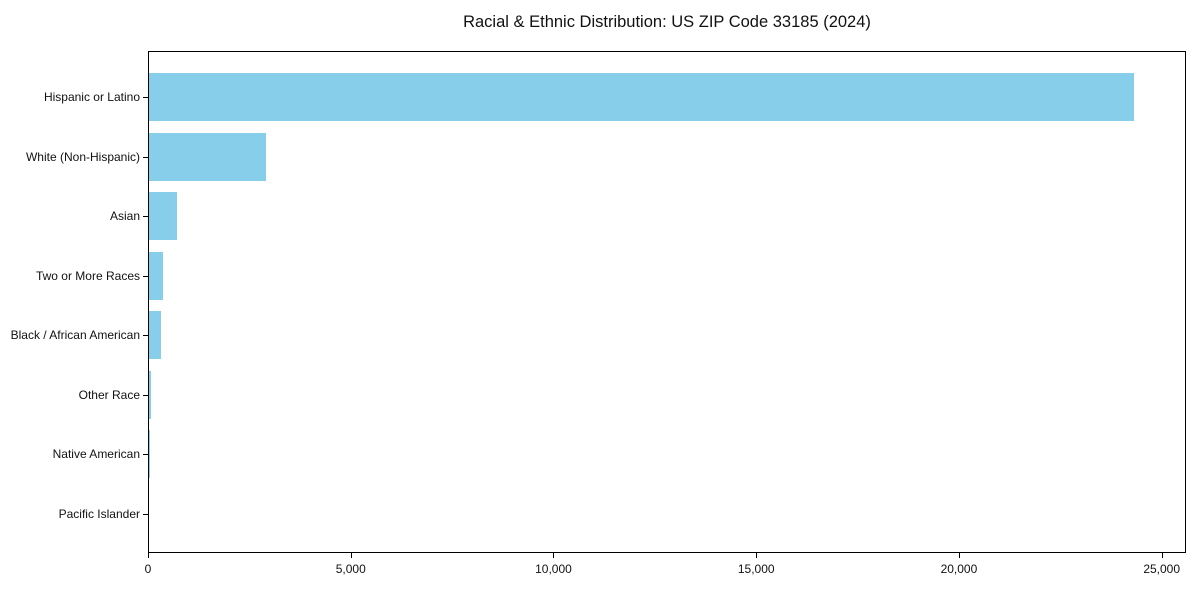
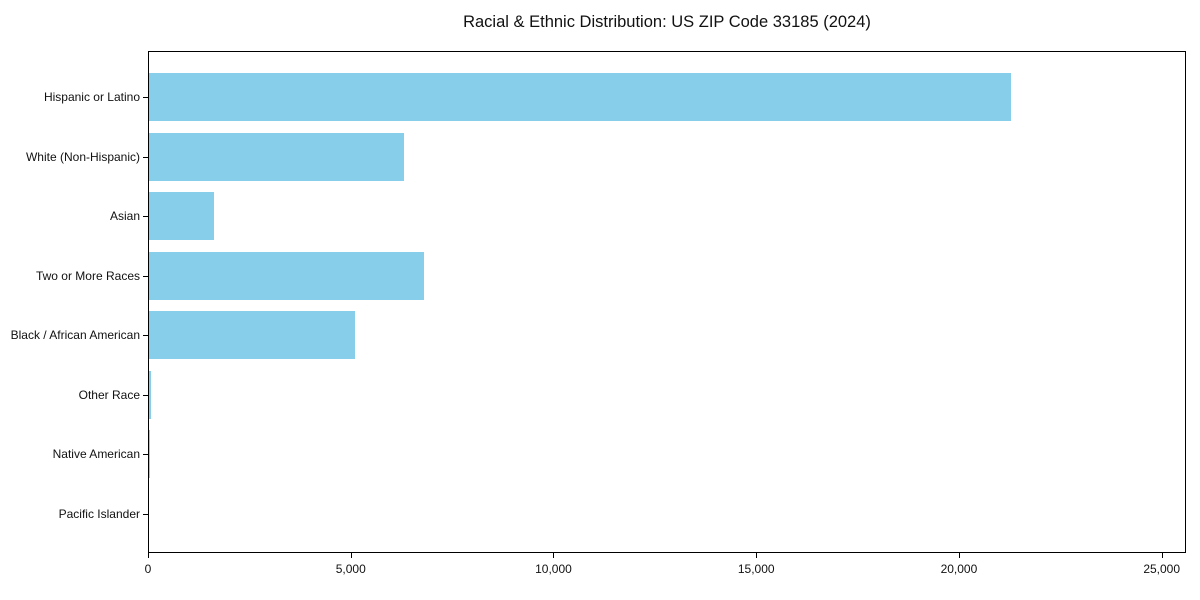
Hispanic or Latino: 24400 -> 21300
White (Non-Hispanic): 2900 -> 6300
Asian: 700 -> 1600
Two or More Races: 400 -> 6800
Black / African American: 300 -> 5100
